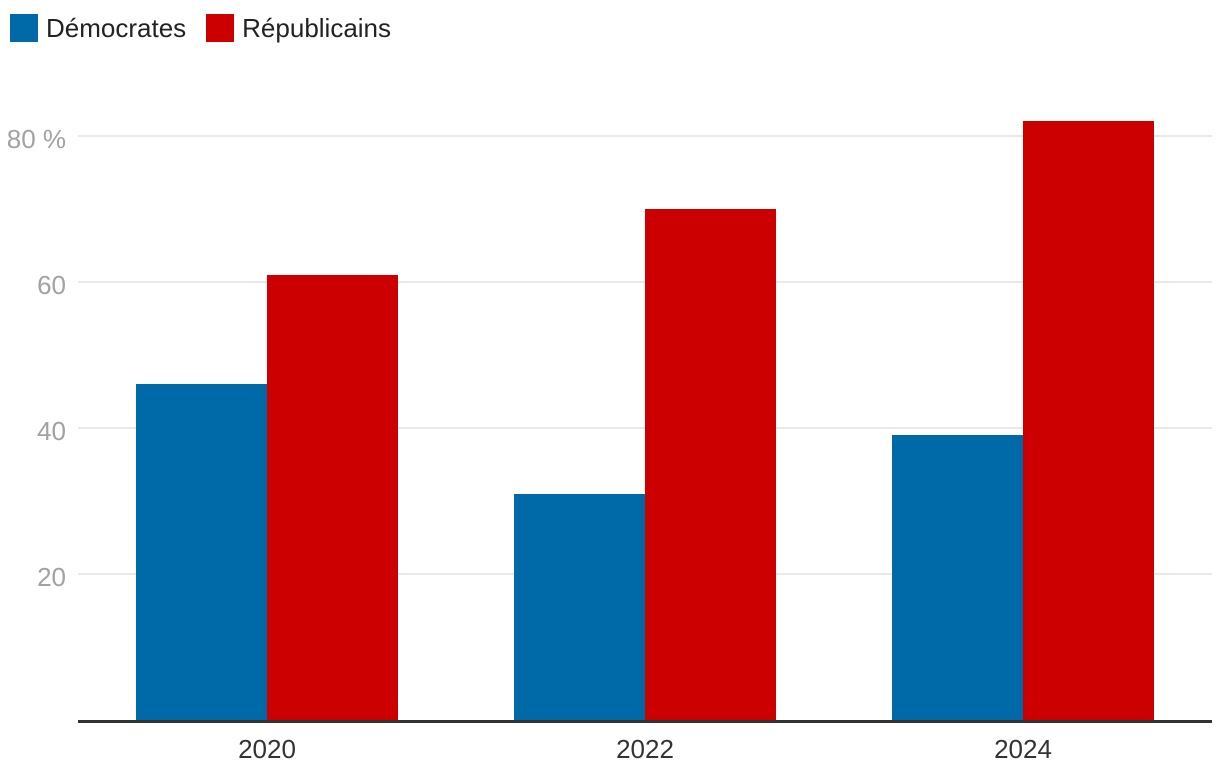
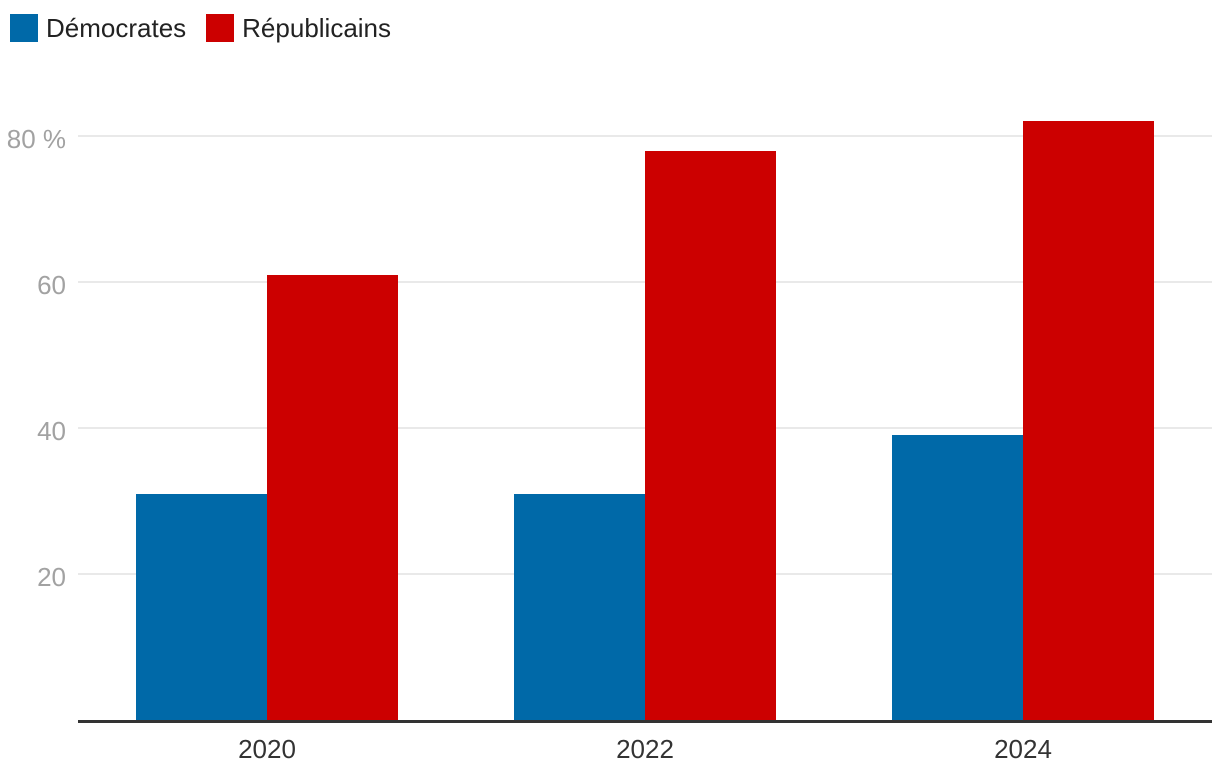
Démocrates/2020: 46% -> 31%
Républicains/2022: 70% -> 78%
